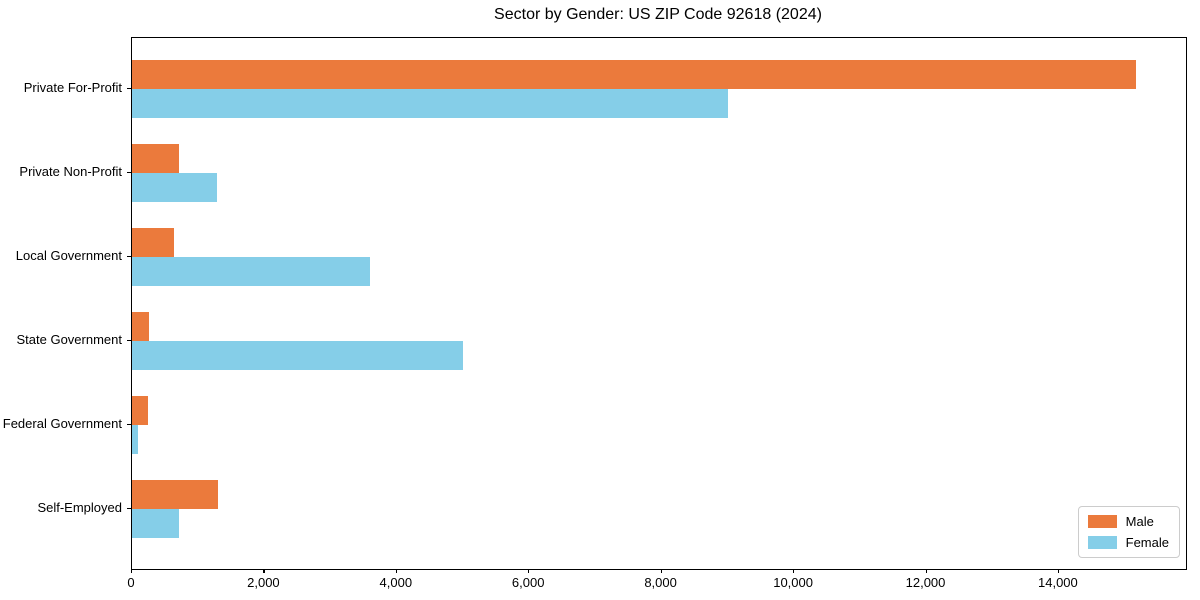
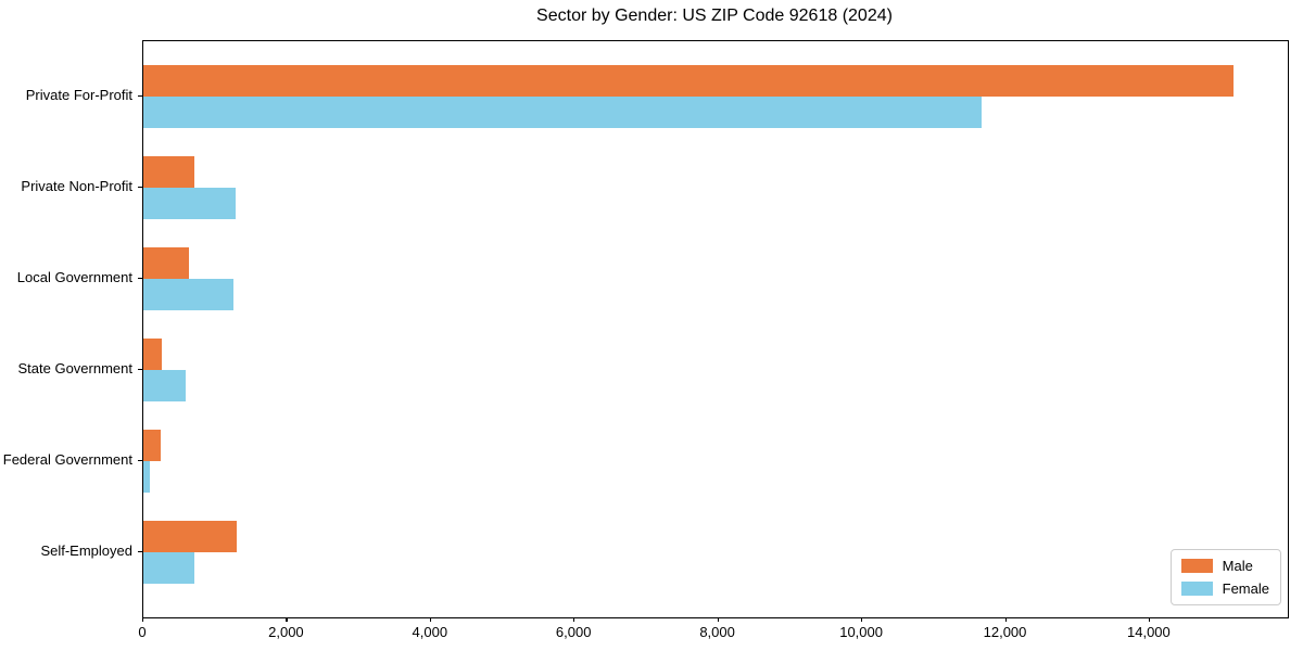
Female/Private For-Profit: 9000 -> 11700
Female/Local Government: 3600 -> 1200
Female/State Government: 5000 -> 600
